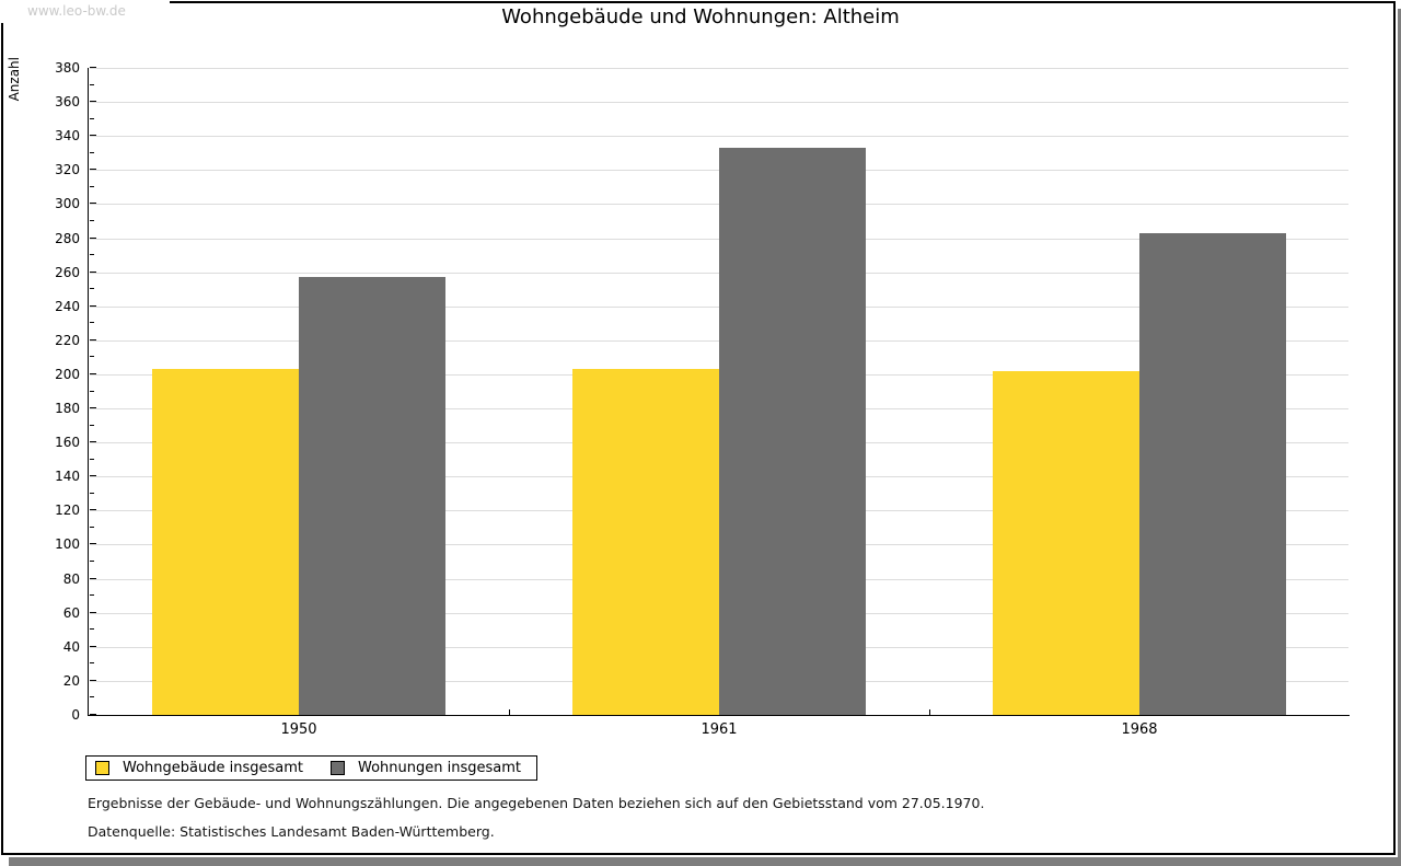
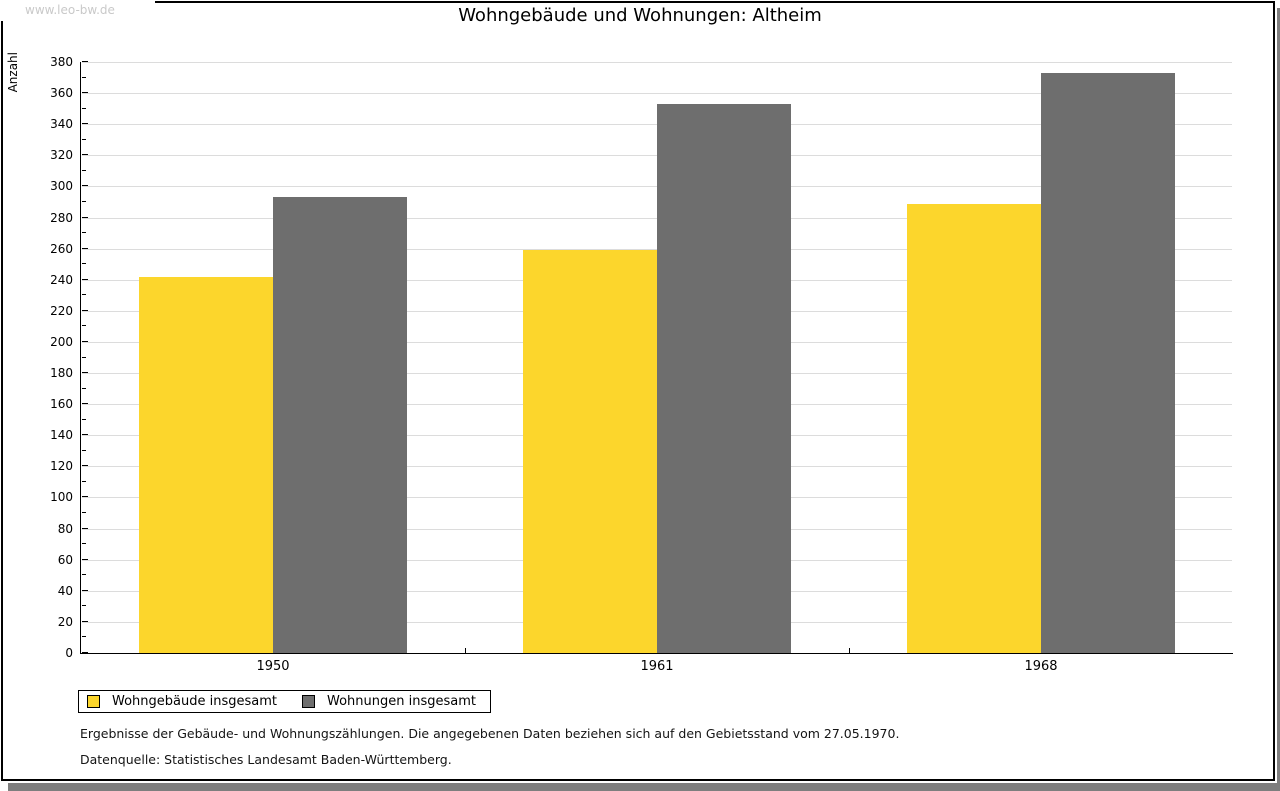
Wohngebäude insgesamt/1950: 203 -> 242
Wohnungen insgesamt/1950: 257 -> 293
Wohngebäude insgesamt/1961: 203 -> 259
Wohnungen insgesamt/1961: 333 -> 353
Wohngebäude insgesamt/1968: 202 -> 289
Wohnungen insgesamt/1968: 283 -> 373
